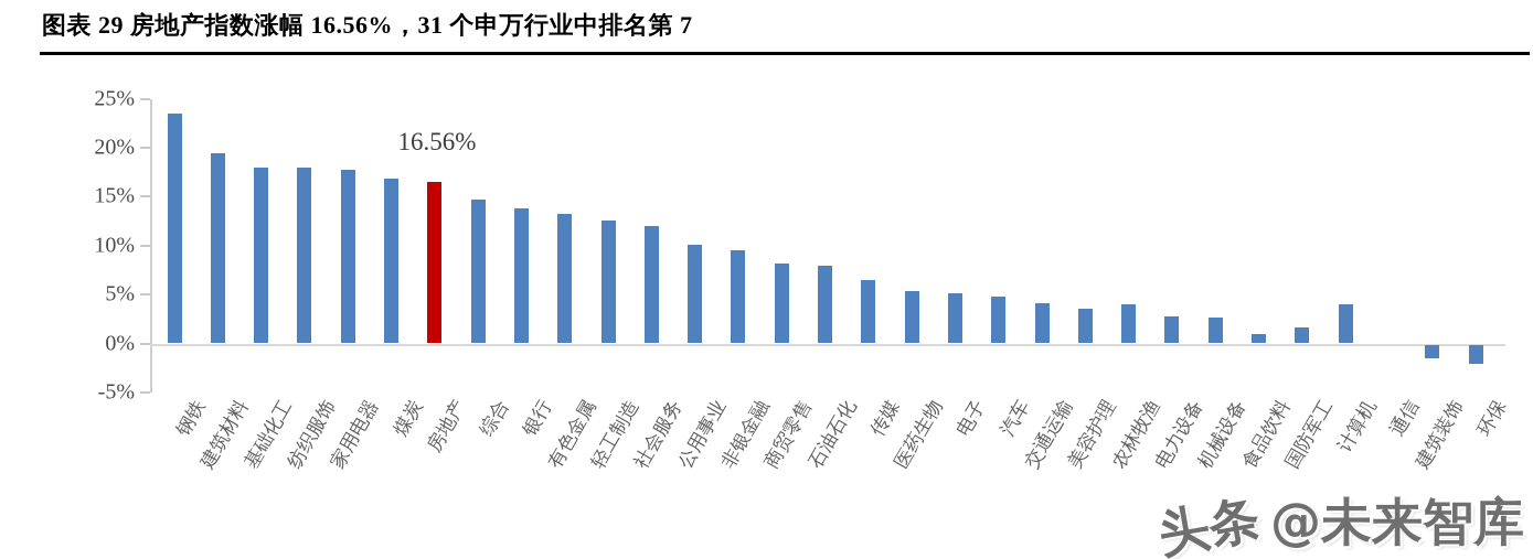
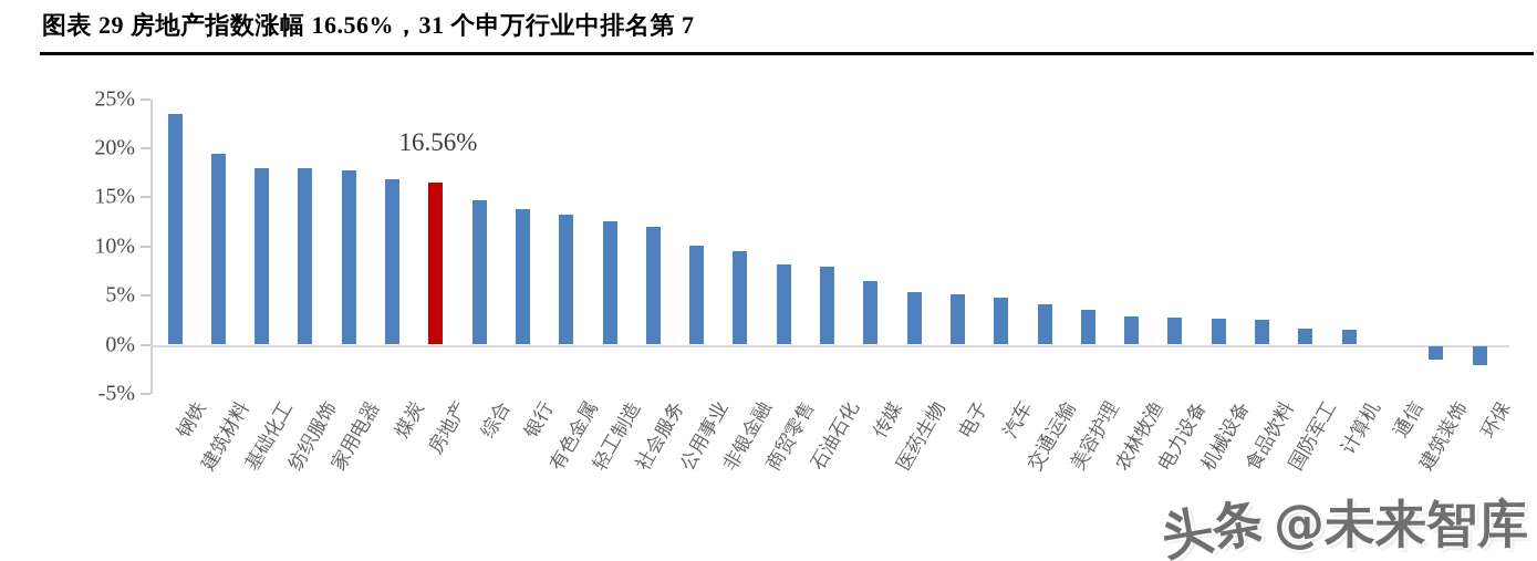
农林牧渔: 4% -> 3%
食品饮料: 1% -> 2%
计算机: 4% -> 2%
